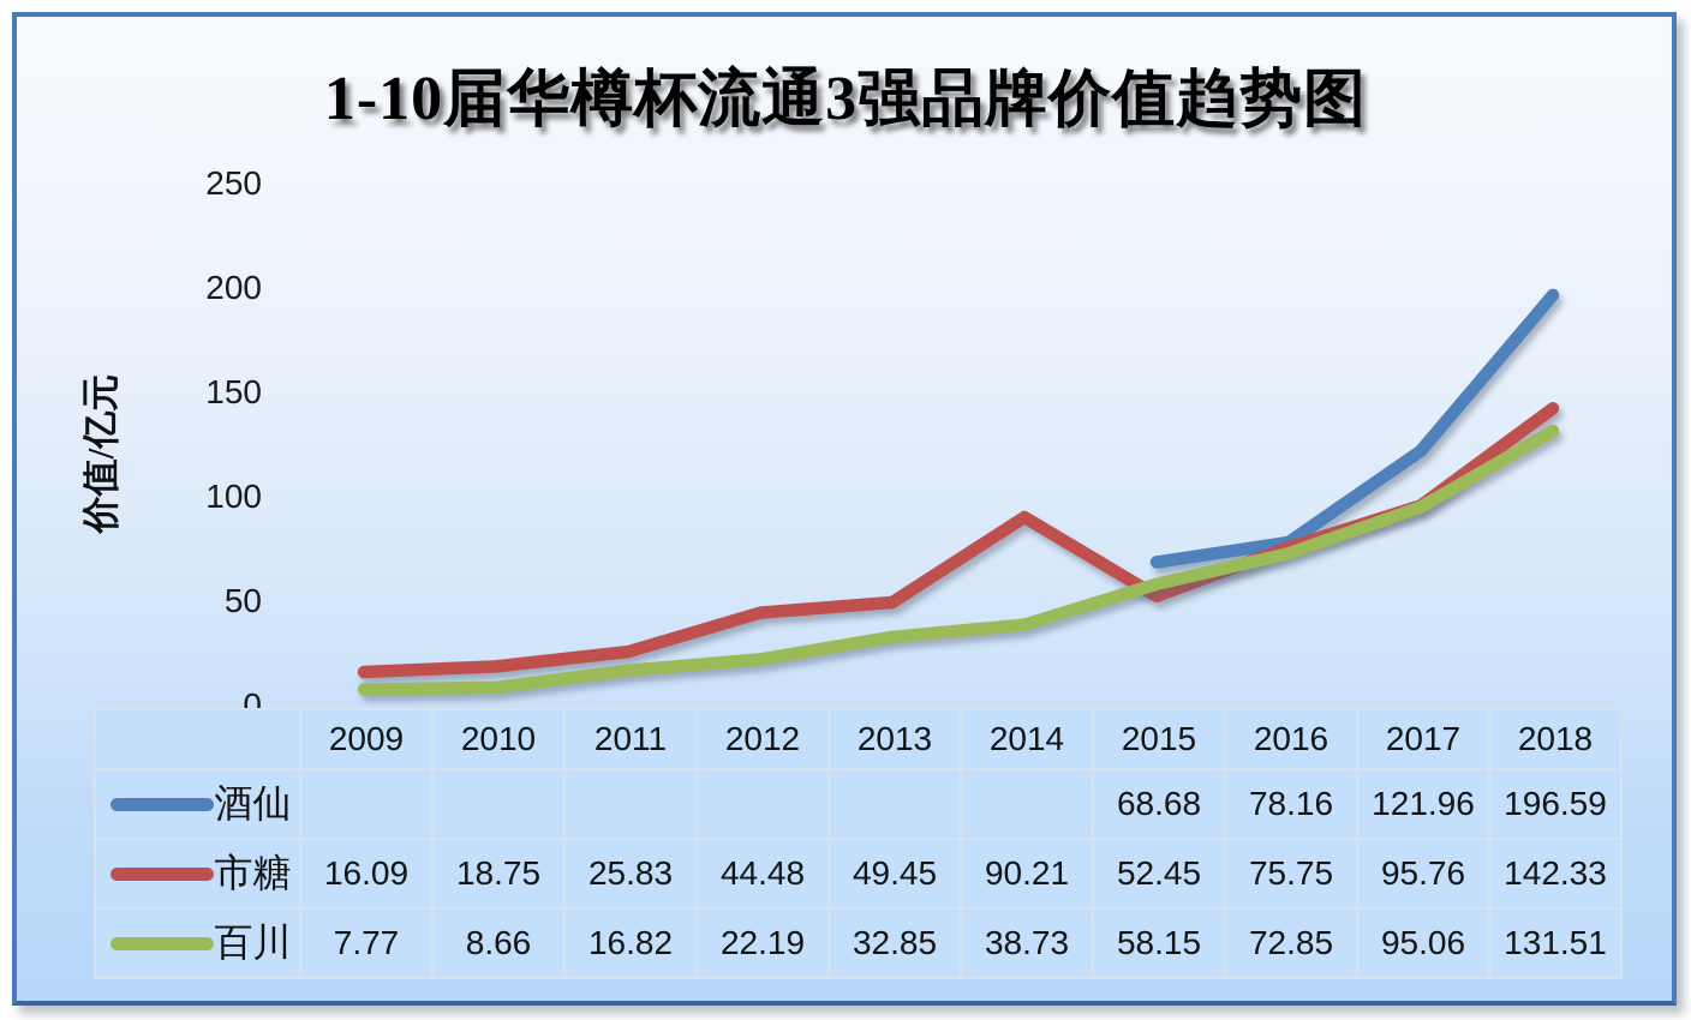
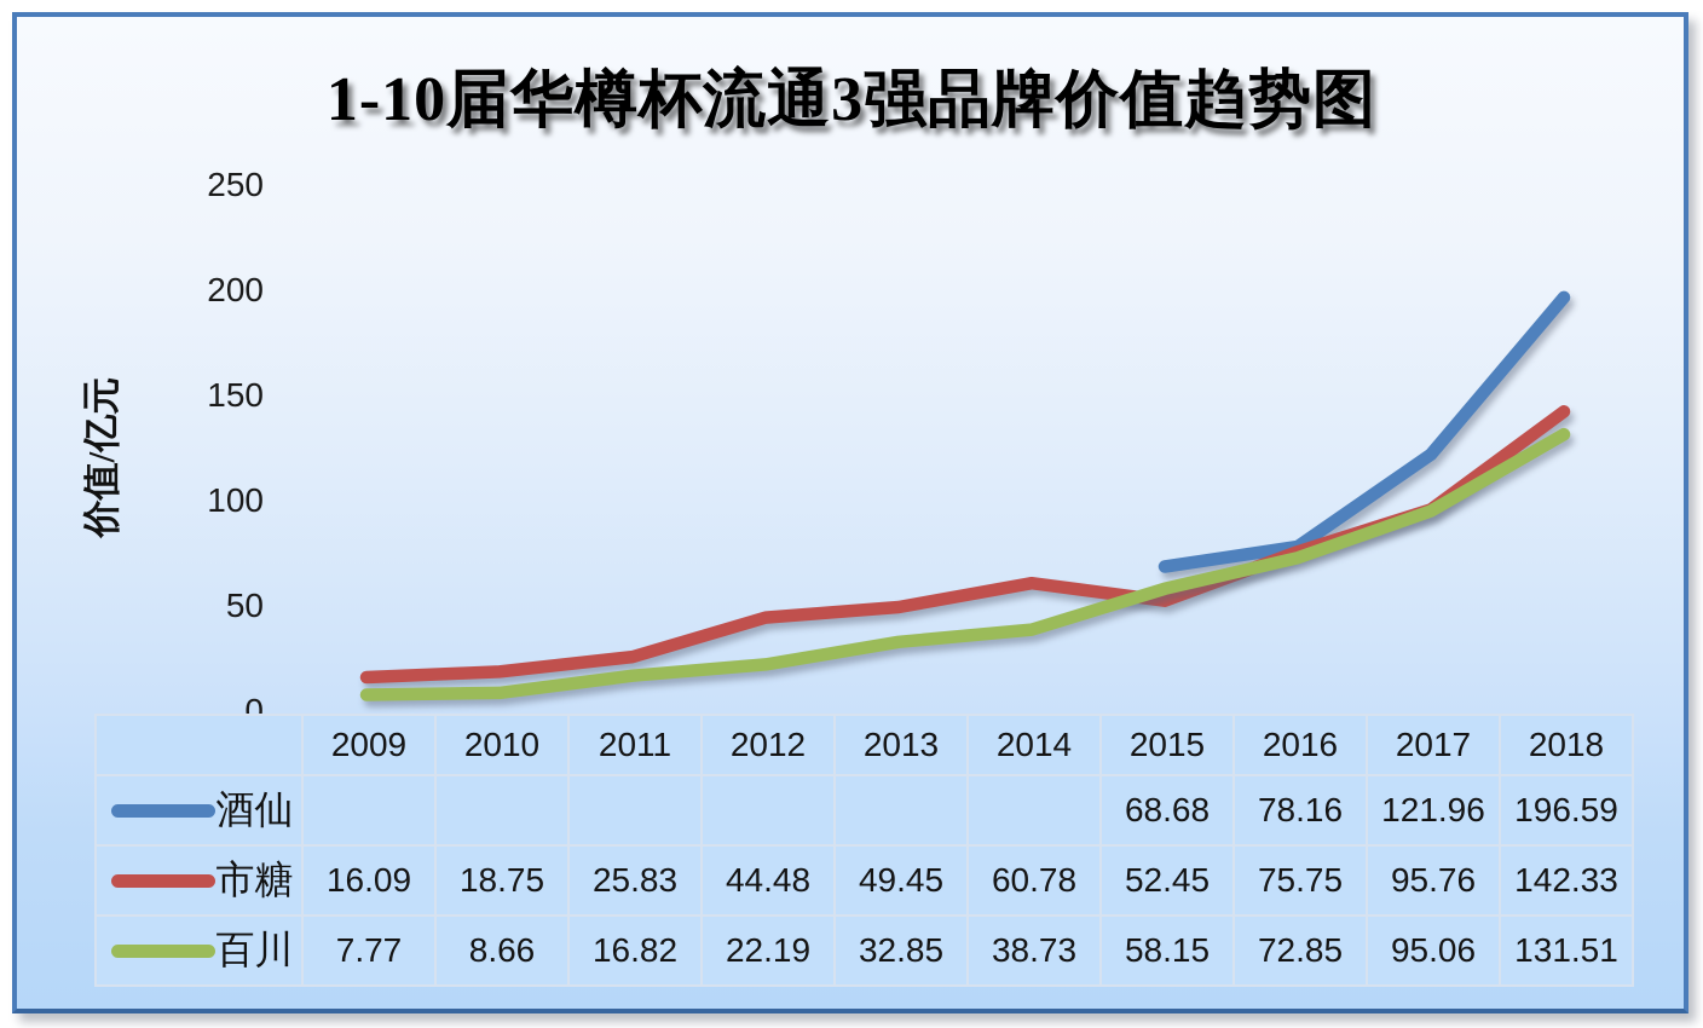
市糖/2014: 90.21 -> 60.78
